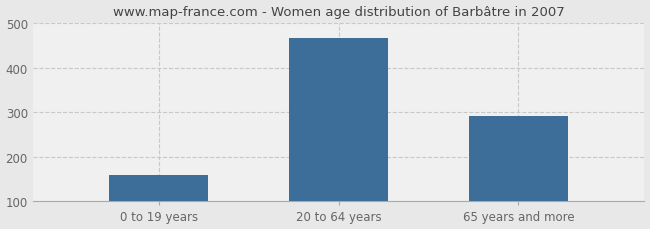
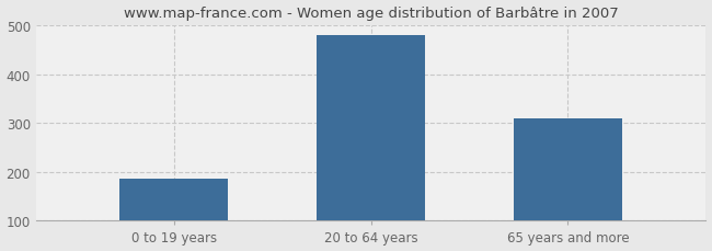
0 to 19 years: 160 -> 185
20 to 64 years: 467 -> 480
65 years and more: 292 -> 310
